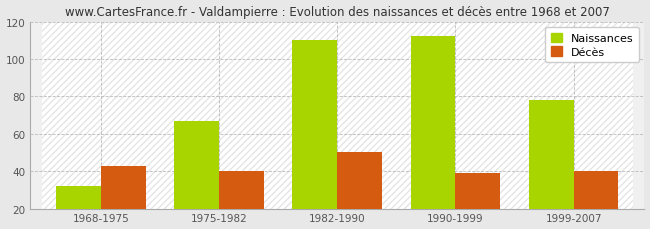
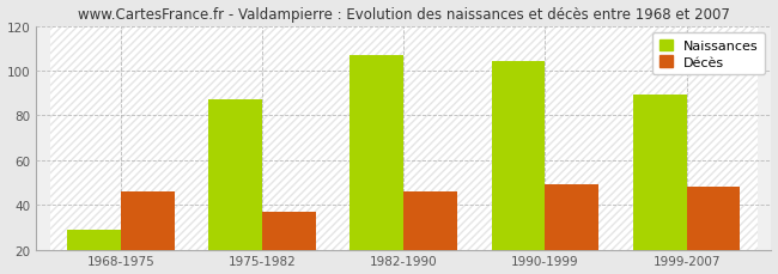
Naissances/1968-1975: 32 -> 29
Décès/1968-1975: 43 -> 46
Naissances/1975-1982: 67 -> 87
Décès/1975-1982: 40 -> 37
Naissances/1982-1990: 110 -> 107
Décès/1982-1990: 50 -> 46
Naissances/1990-1999: 112 -> 104
Décès/1990-1999: 39 -> 49
Naissances/1999-2007: 78 -> 89
Décès/1999-2007: 40 -> 48
